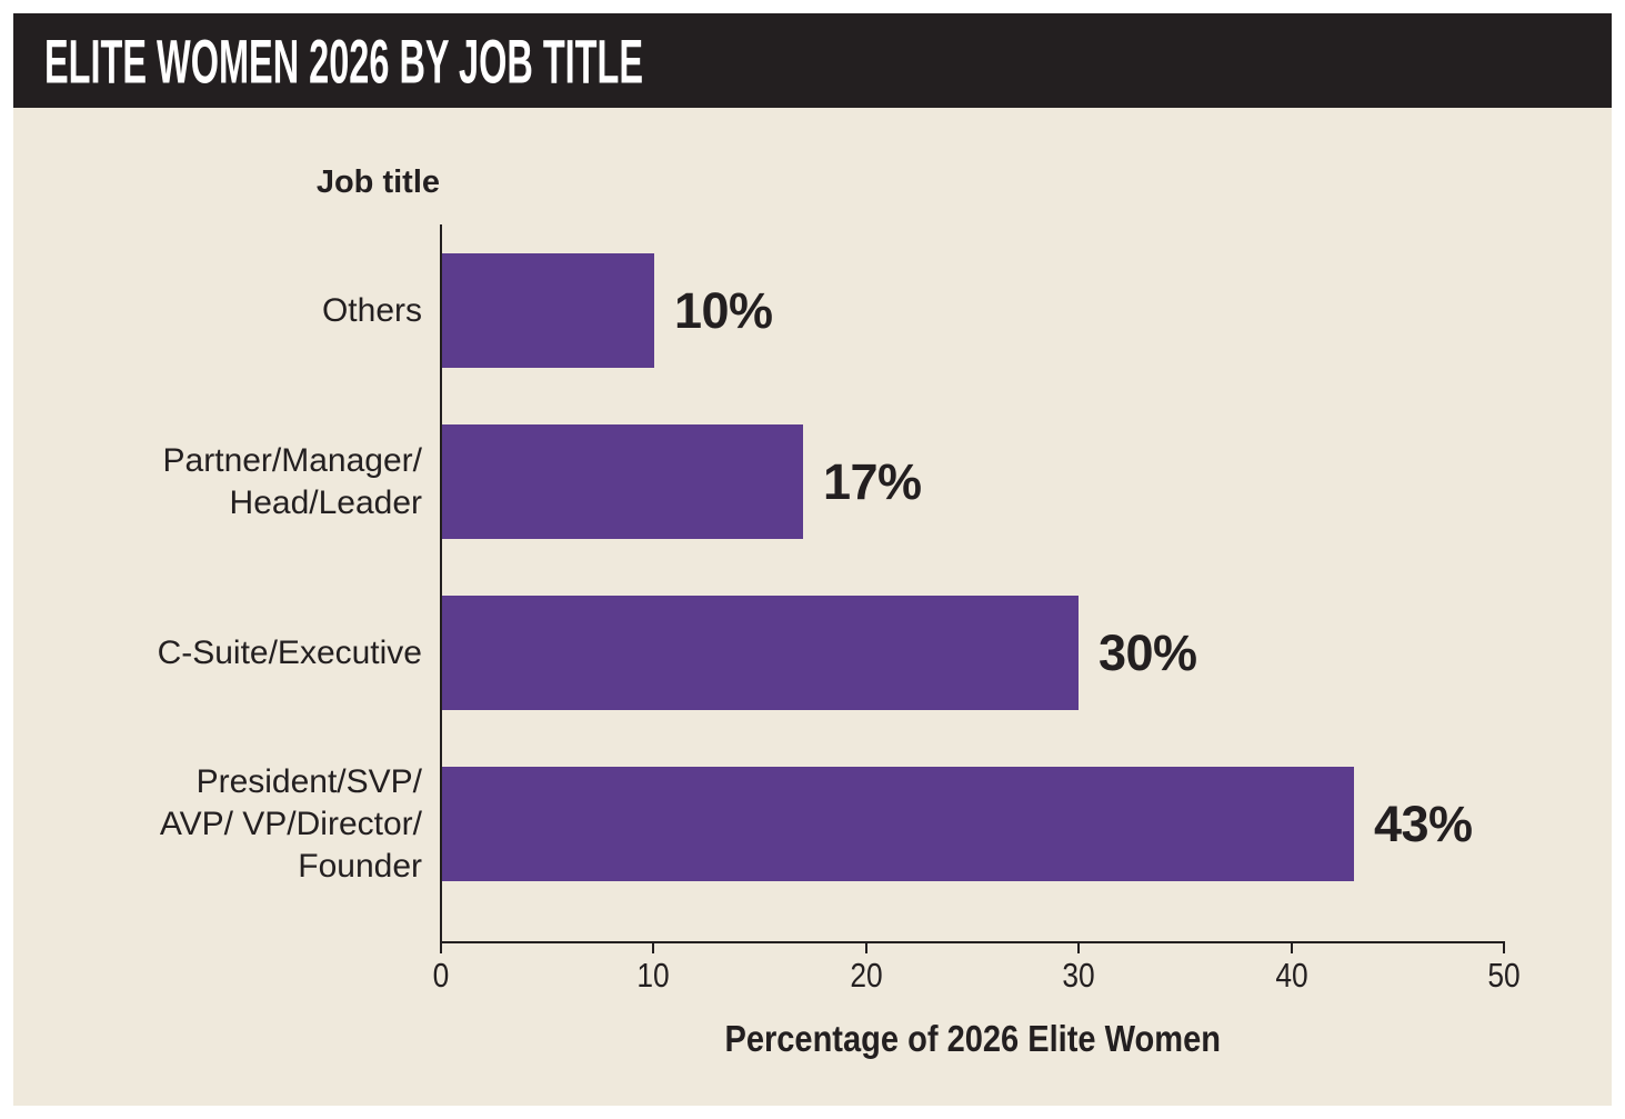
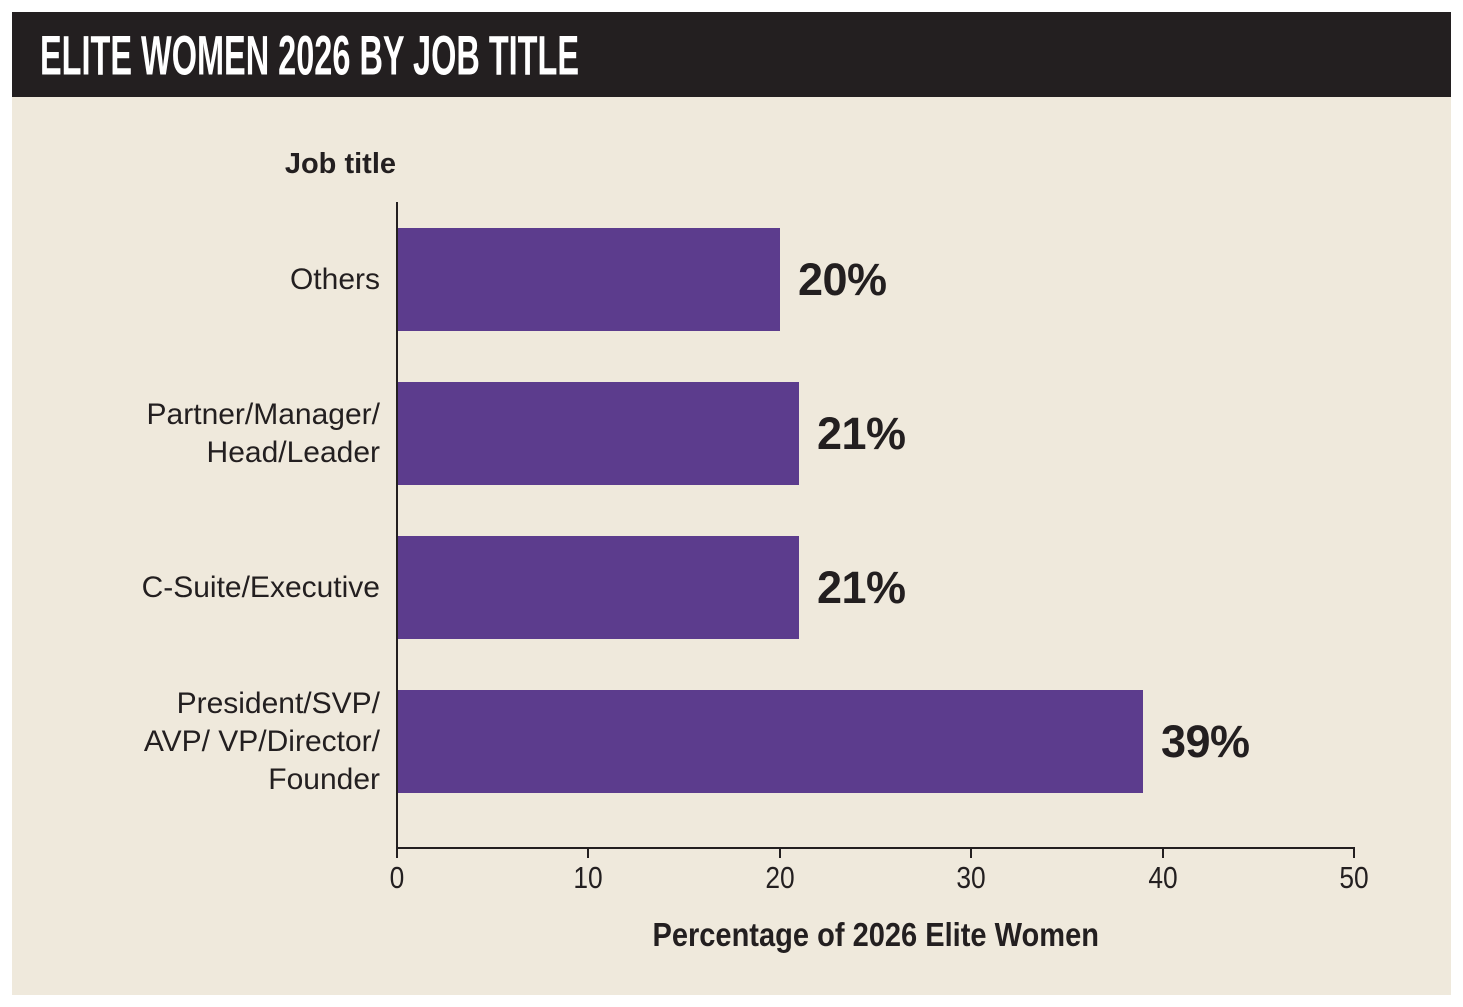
Others: 10% -> 20%
Partner/Manager/Head/Leader: 17% -> 21%
C-Suite/Executive: 30% -> 21%
President/SVP/AVP/ VP/Director/Founder: 43% -> 39%
